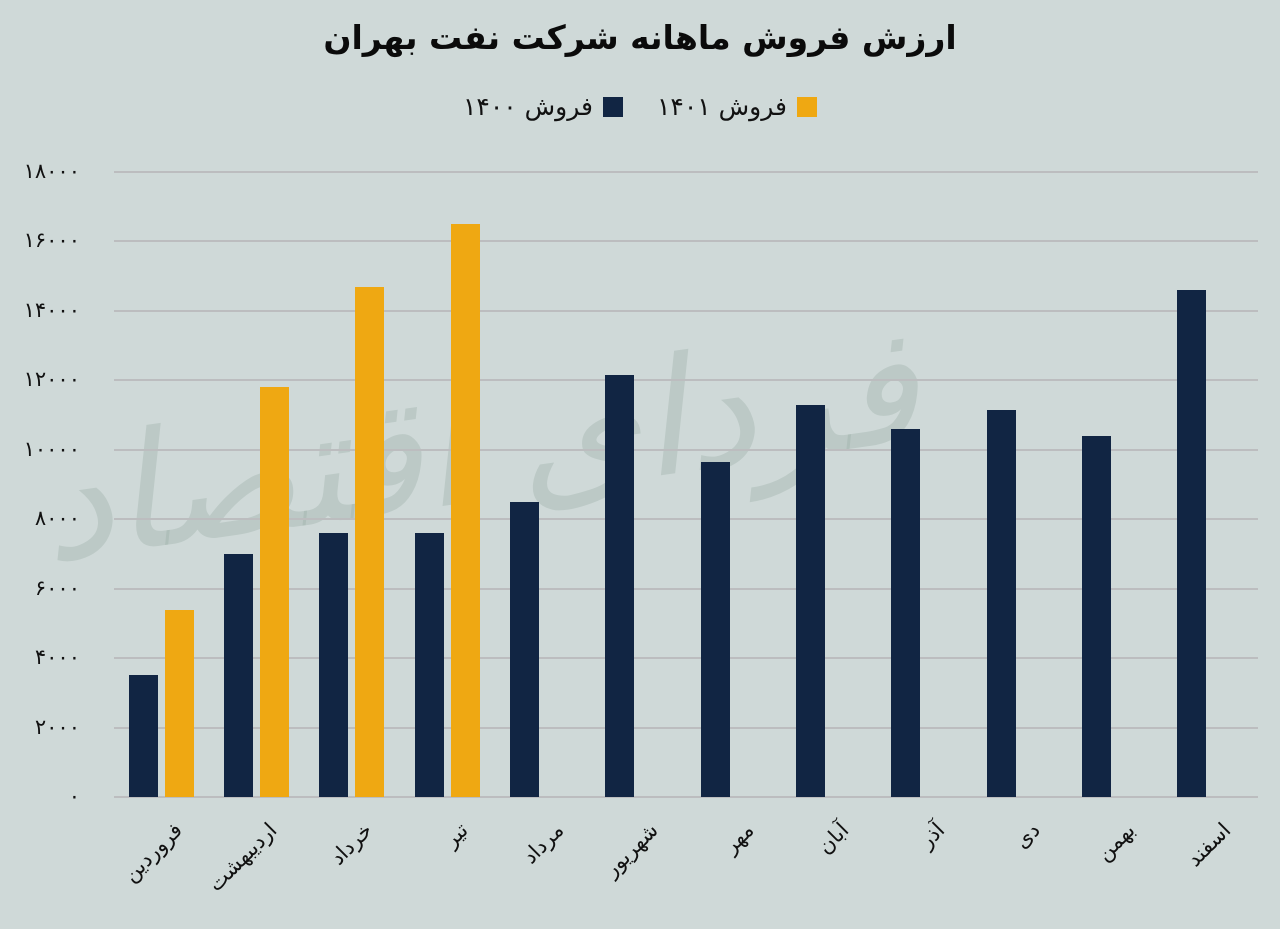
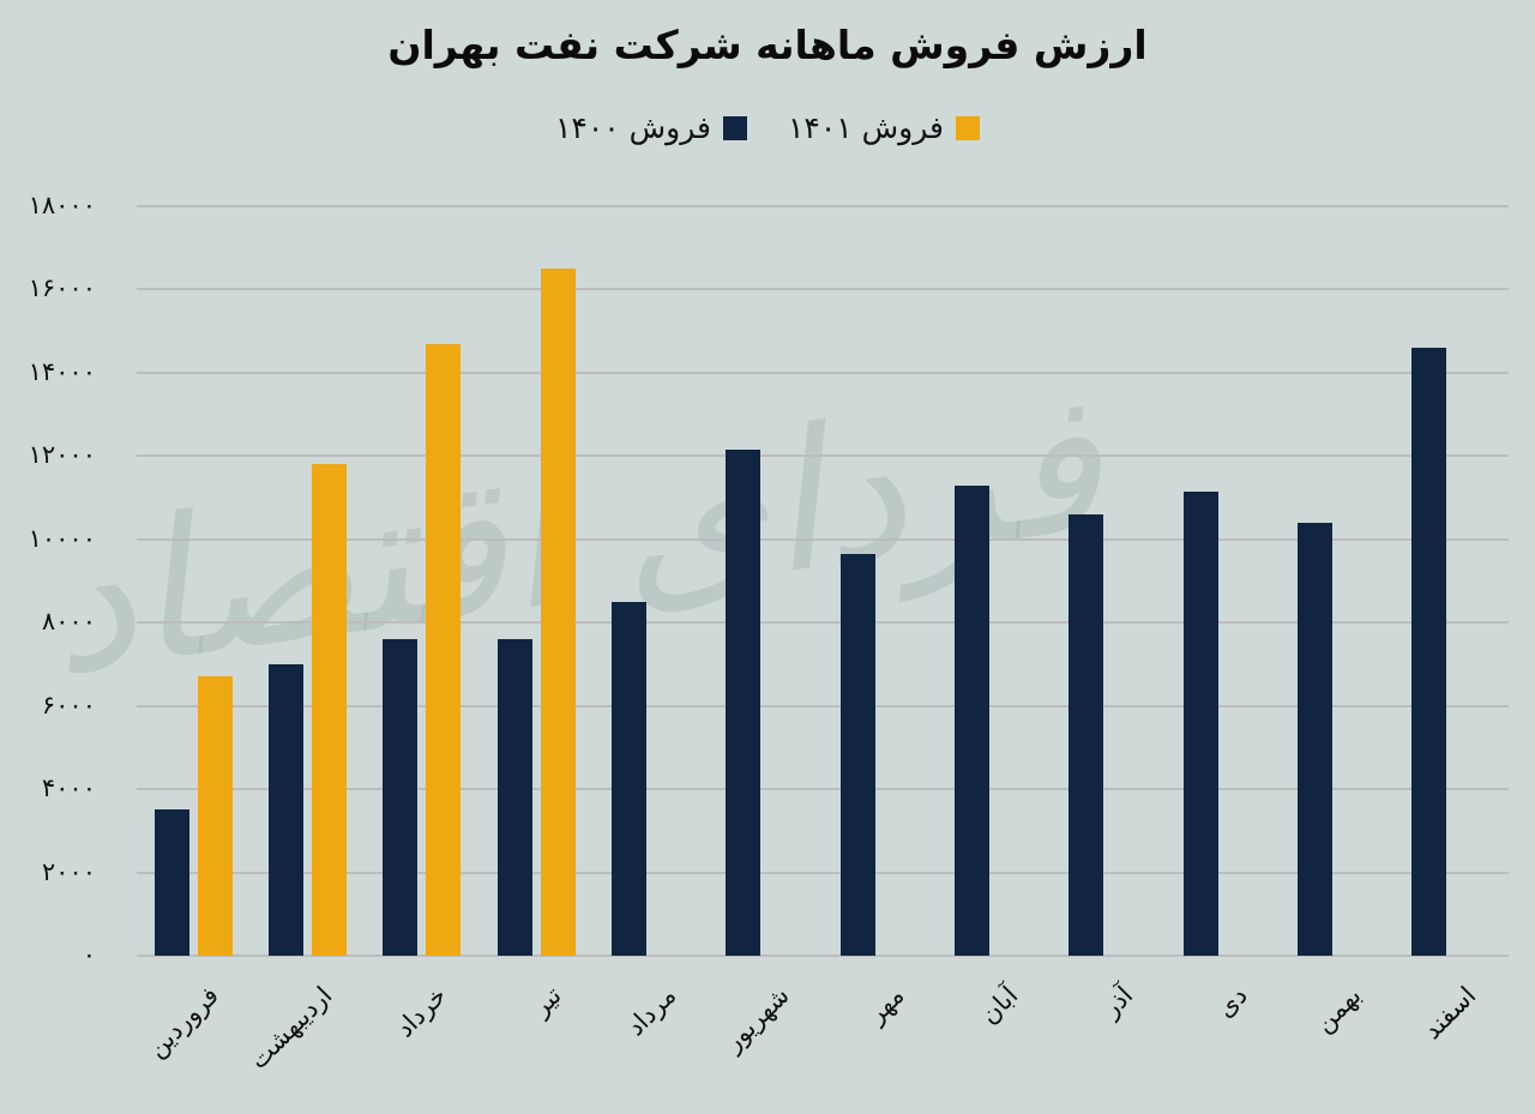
فروش ۱۴۰۱/فروردین: 5400 -> 6700
